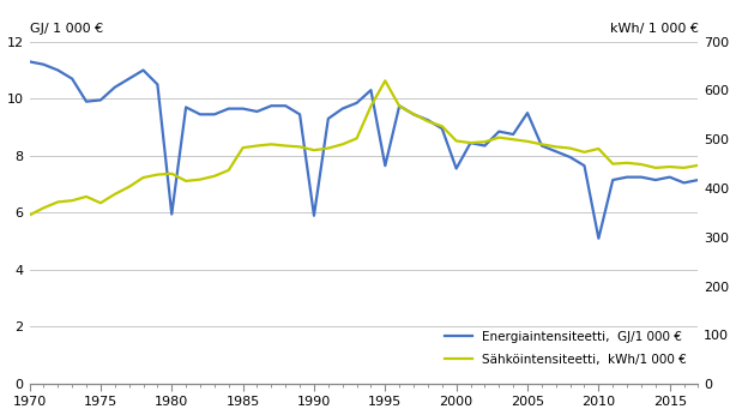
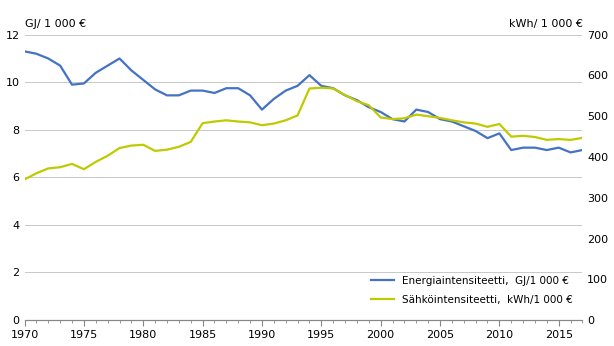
Energiaintensiteetti, GJ/1 000 €/1980: 5.95 -> 10.10
Energiaintensiteetti, GJ/1 000 €/1990: 5.90 -> 8.85
Energiaintensiteetti, GJ/1 000 €/1995: 7.65 -> 9.85
Sähköintensiteetti, kWh/1 000 €/1995: 620 -> 570
Energiaintensiteetti, GJ/1 000 €/2000: 7.55 -> 8.75
Energiaintensiteetti, GJ/1 000 €/2005: 9.50 -> 8.45
Energiaintensiteetti, GJ/1 000 €/2010: 5.10 -> 7.85
